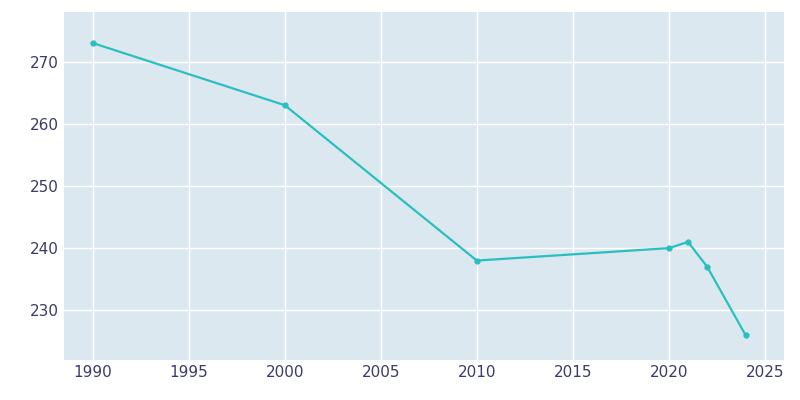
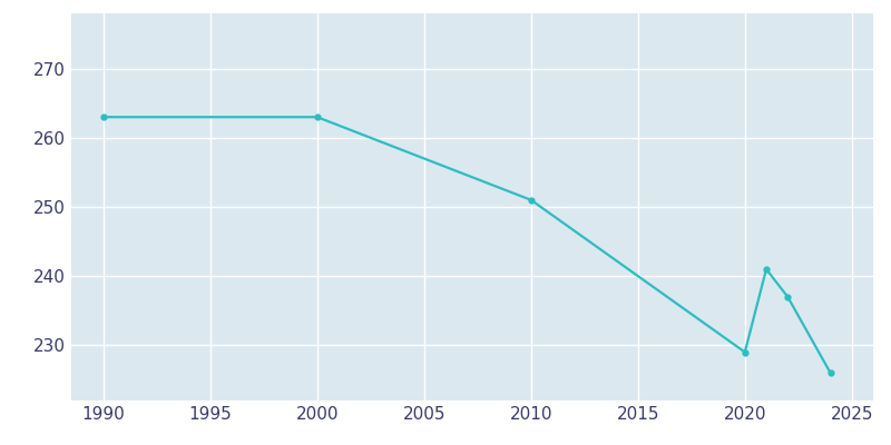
1990: 273 -> 263
2010: 238 -> 251
2020: 240 -> 229
